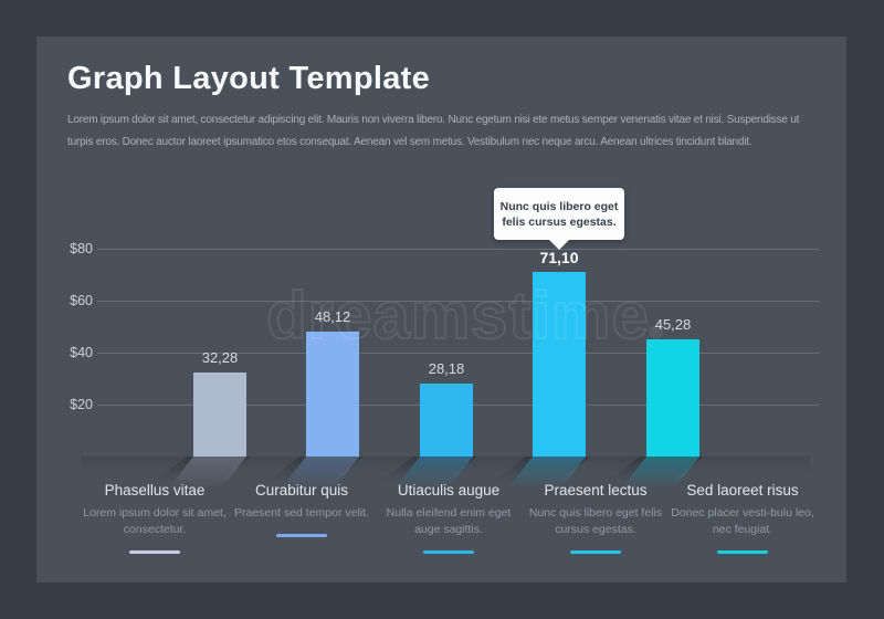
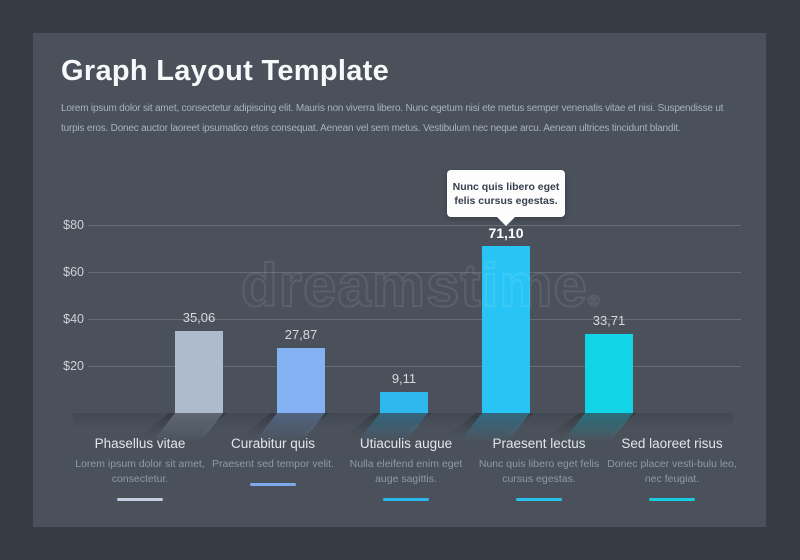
Phasellus vitae: 32,28 -> 35,06
Curabitur quis: 48,12 -> 27,87
Utiaculis augue: 28,18 -> 9,11
Sed laoreet risus: 45,28 -> 33,71
